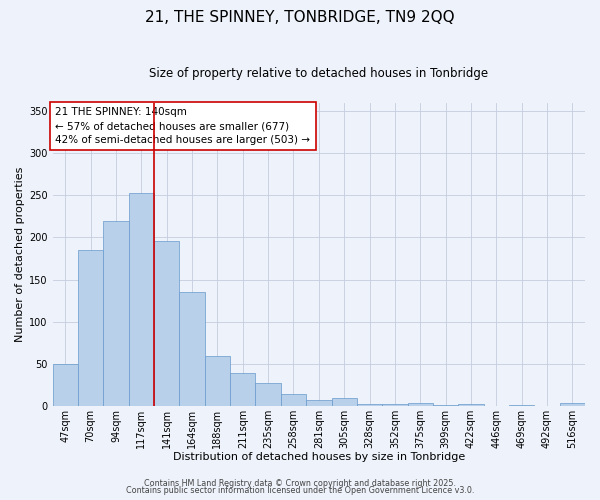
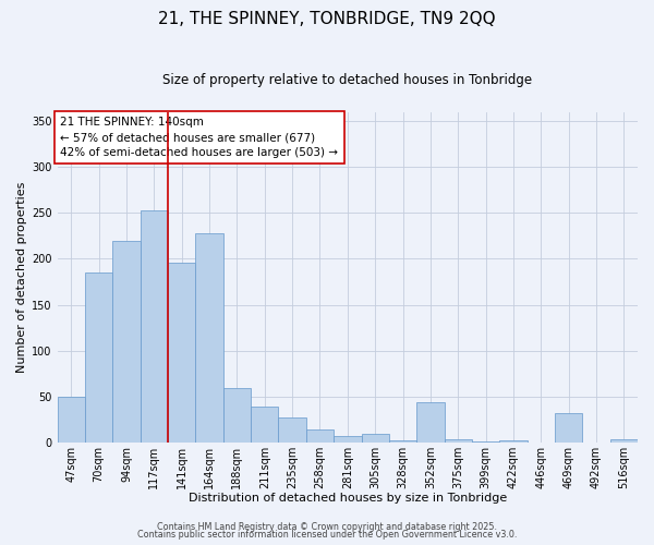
164sqm: 135 -> 228
352sqm: 2 -> 44
469sqm: 1 -> 32
